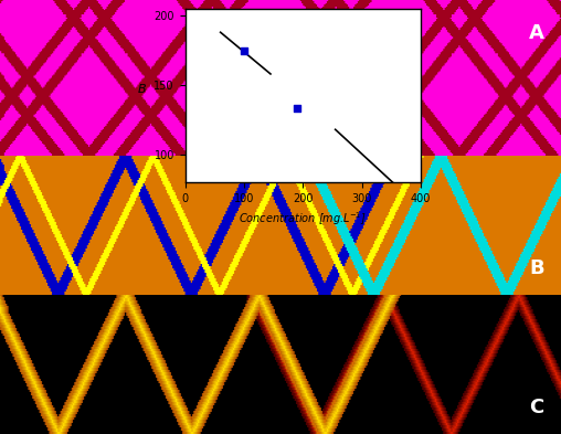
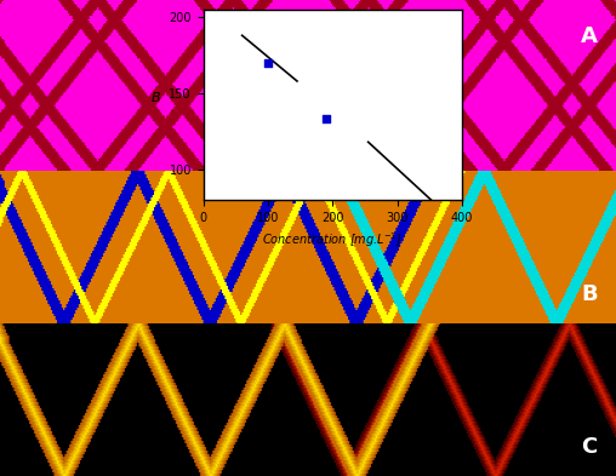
100: 175 -> 170
